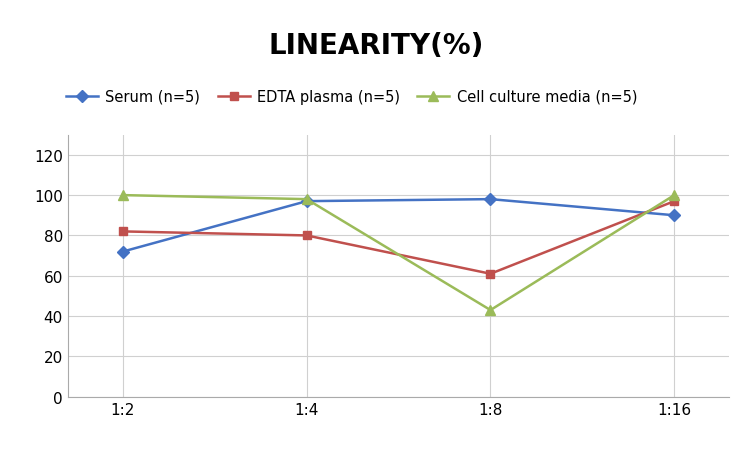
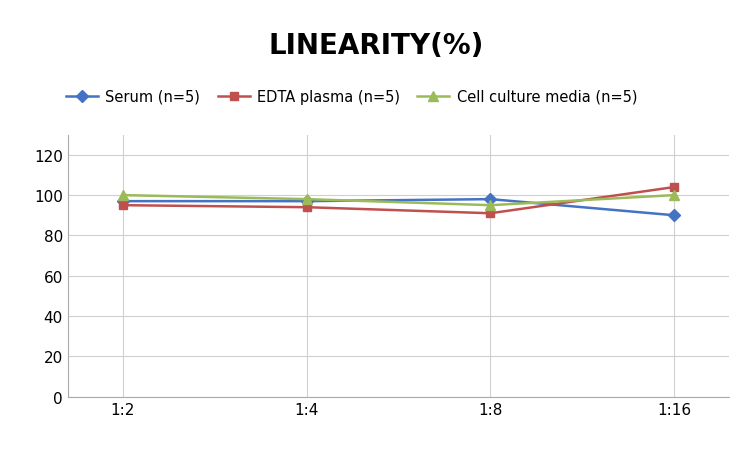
Serum (n=5)/1:2: 72 -> 97
EDTA plasma (n=5)/1:2: 82 -> 95
EDTA plasma (n=5)/1:4: 80 -> 94
EDTA plasma (n=5)/1:8: 61 -> 91
Cell culture media (n=5)/1:8: 43 -> 95
EDTA plasma (n=5)/1:16: 97 -> 104
